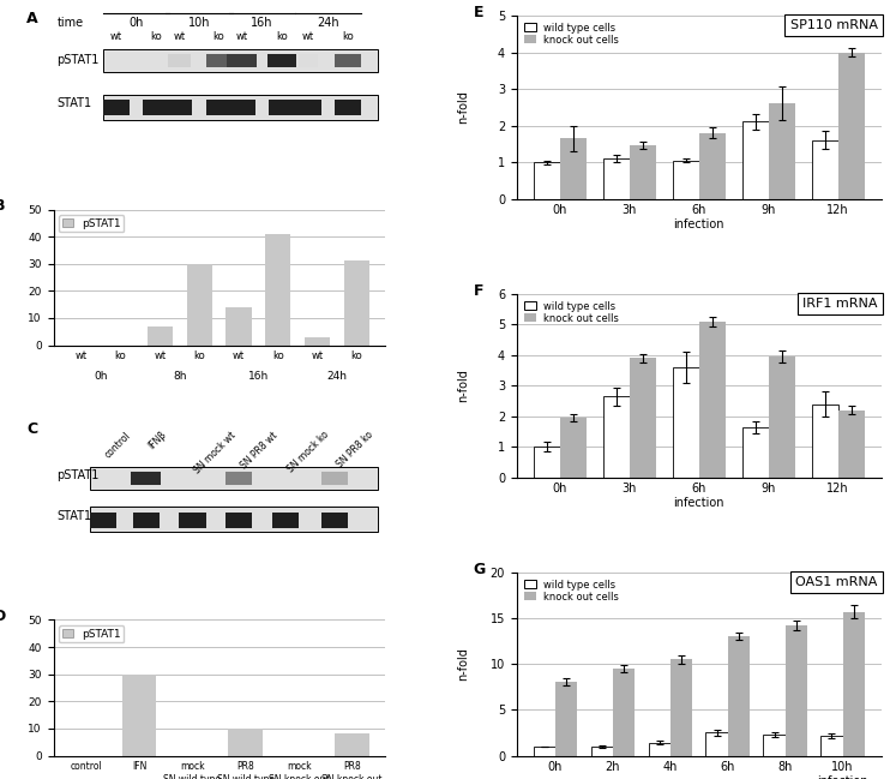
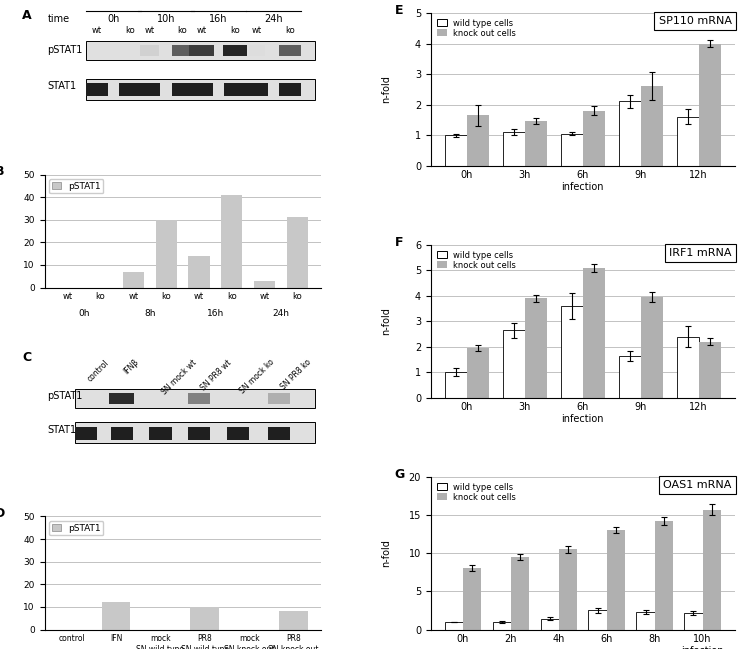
IFN: 30 -> 12
